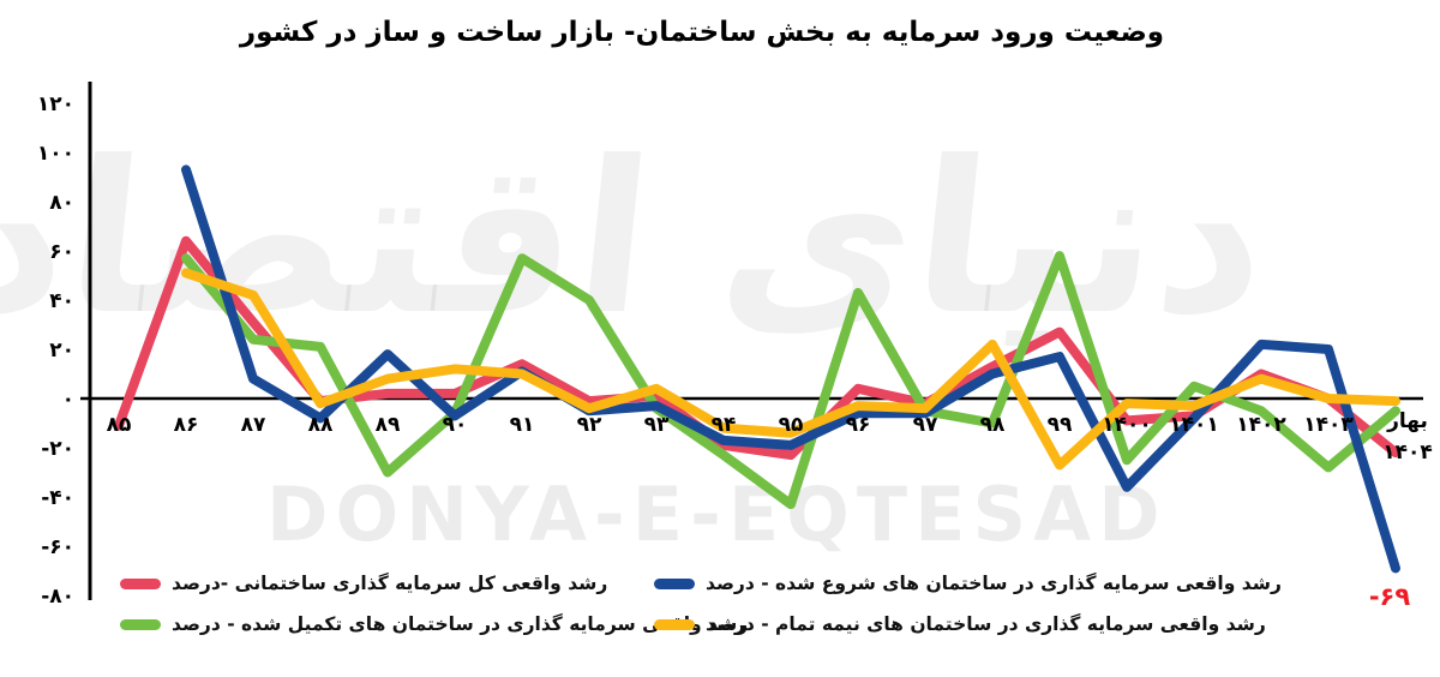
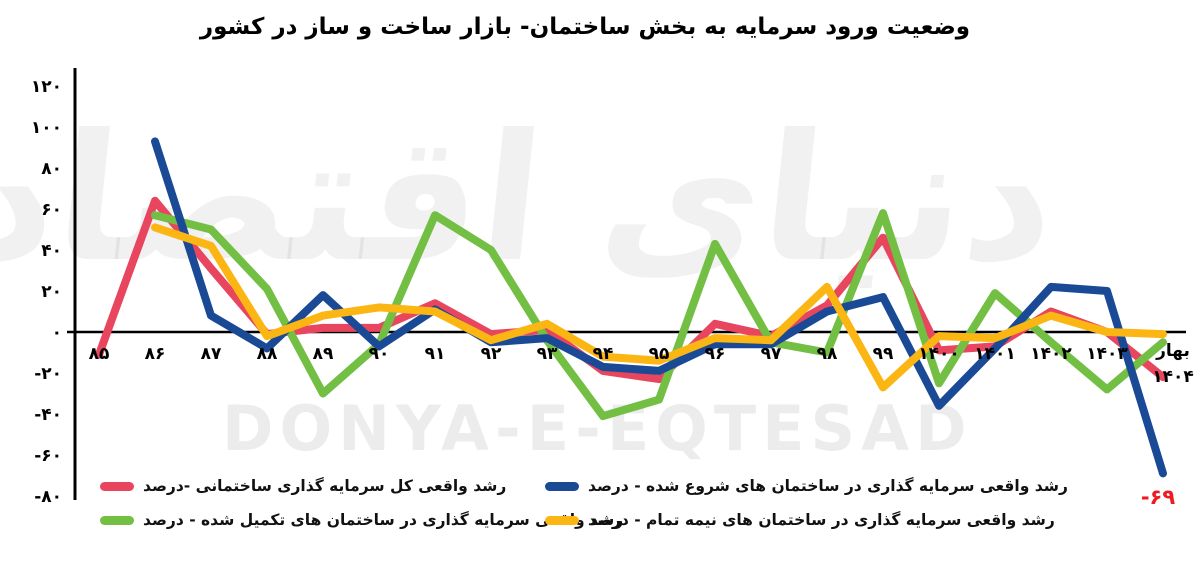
رشد واقعی سرمایه گذاری در ساختمان های تکمیل شده - درصد/۸۷: 24 -> 50
رشد واقعی سرمایه گذاری در ساختمان های تکمیل شده - درصد/۹۴: -23 -> -41
رشد واقعی سرمایه گذاری در ساختمان های تکمیل شده - درصد/۹۵: -43 -> -33
رشد واقعی کل سرمایه گذاری ساختمانی -درصد/۹۹: 27 -> 46
رشد واقعی سرمایه گذاری در ساختمان های تکمیل شده - درصد/۱۴۰۱: 5 -> 19
